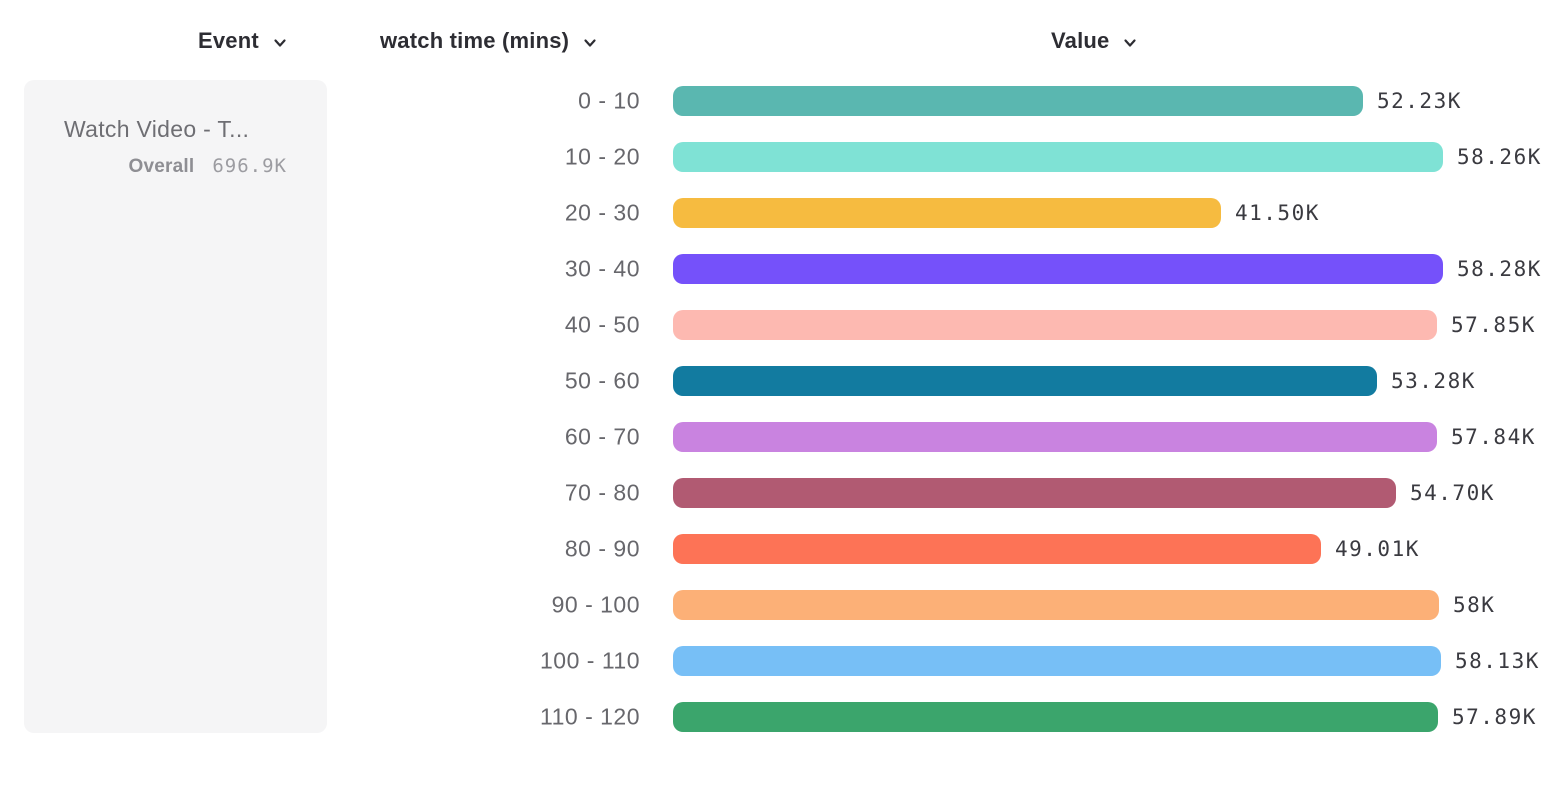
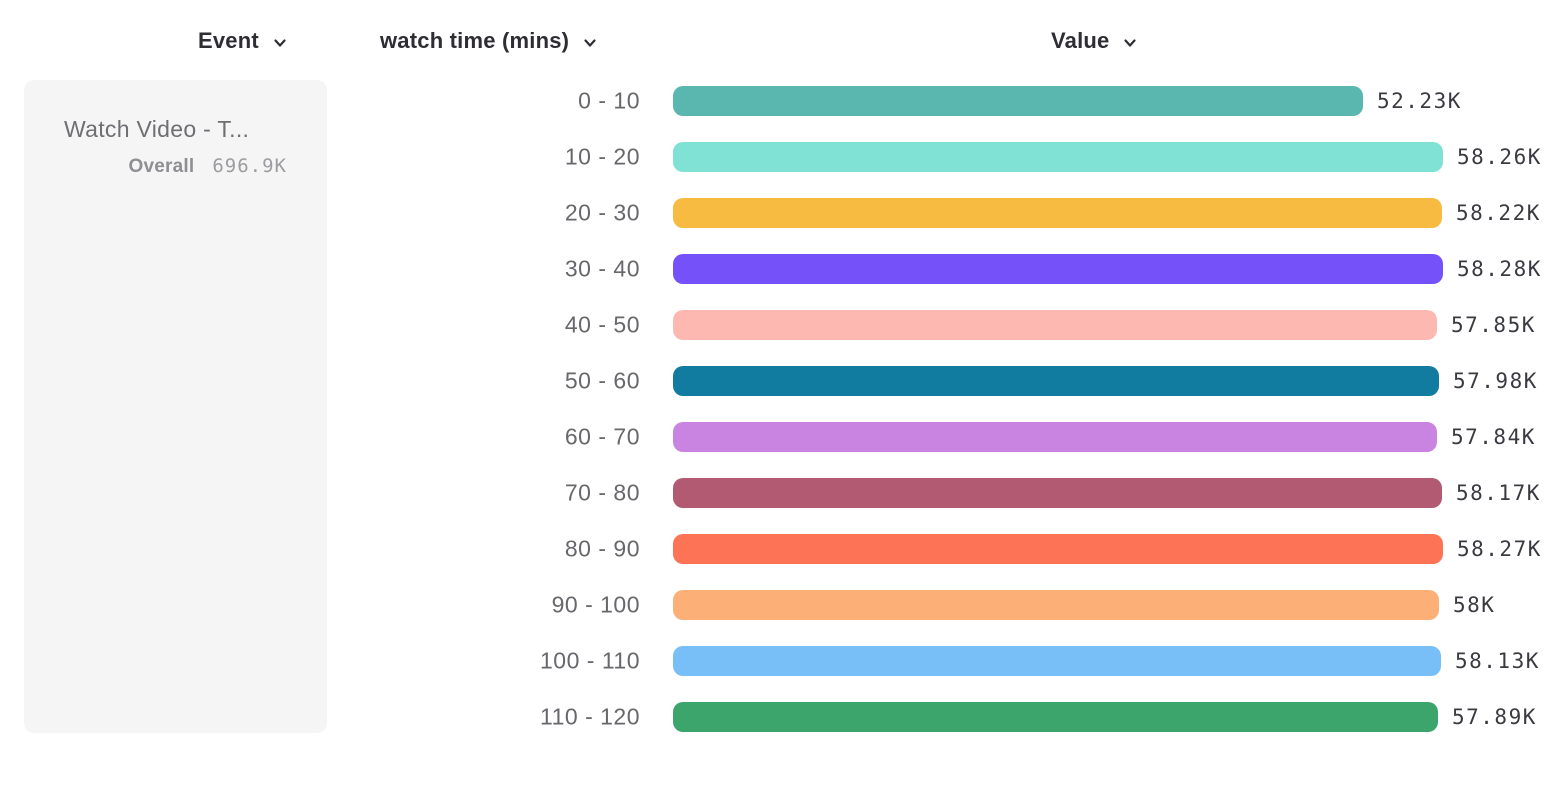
20 - 30: 41.50K -> 58.22K
50 - 60: 53.28K -> 57.98K
70 - 80: 54.70K -> 58.17K
80 - 90: 49.01K -> 58.27K
